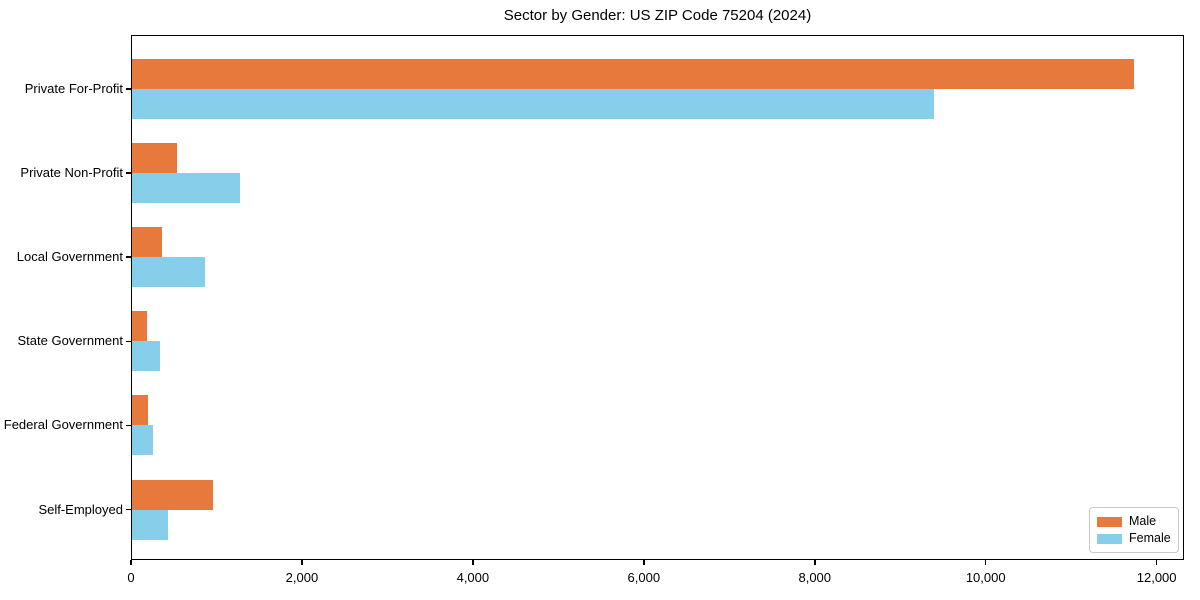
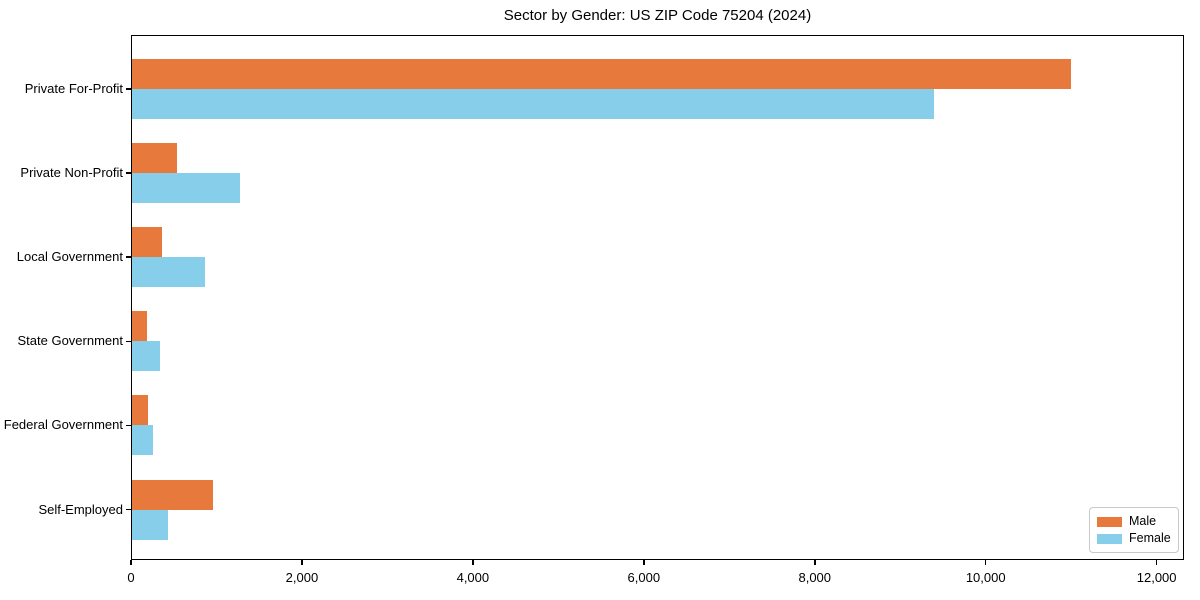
Male/Private For-Profit: 11700 -> 11000
